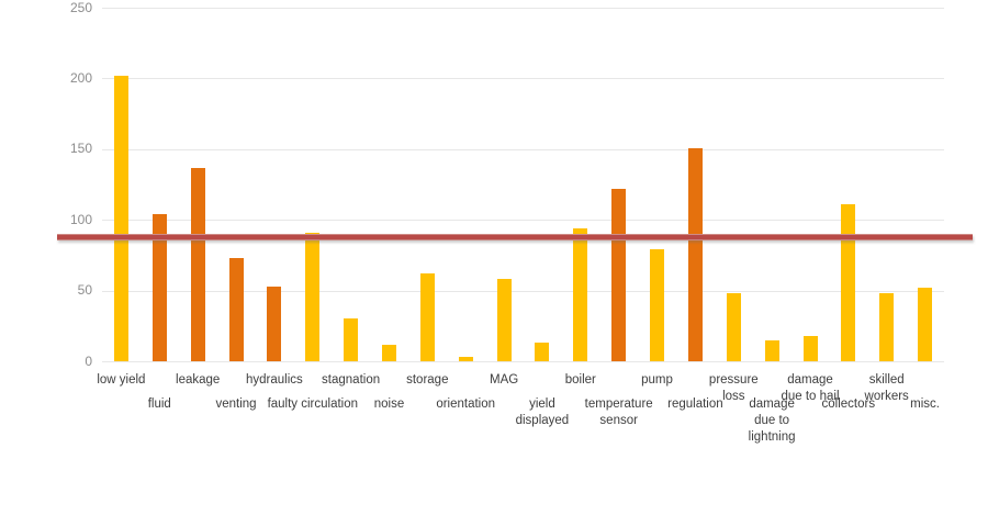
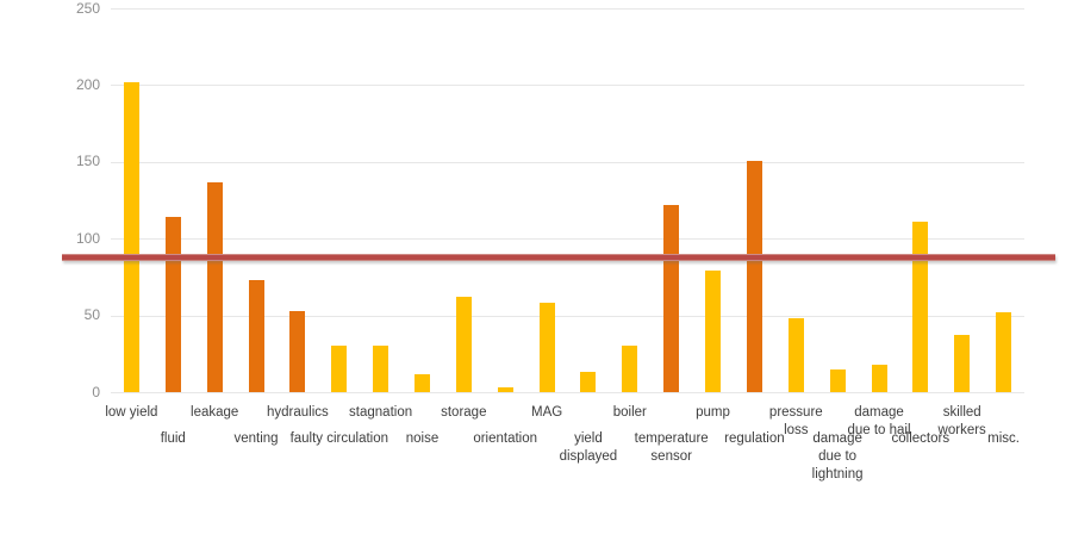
fluid: 104 -> 114
faulty circulation: 91 -> 30
boiler: 94 -> 30
skilled workers: 48 -> 37
